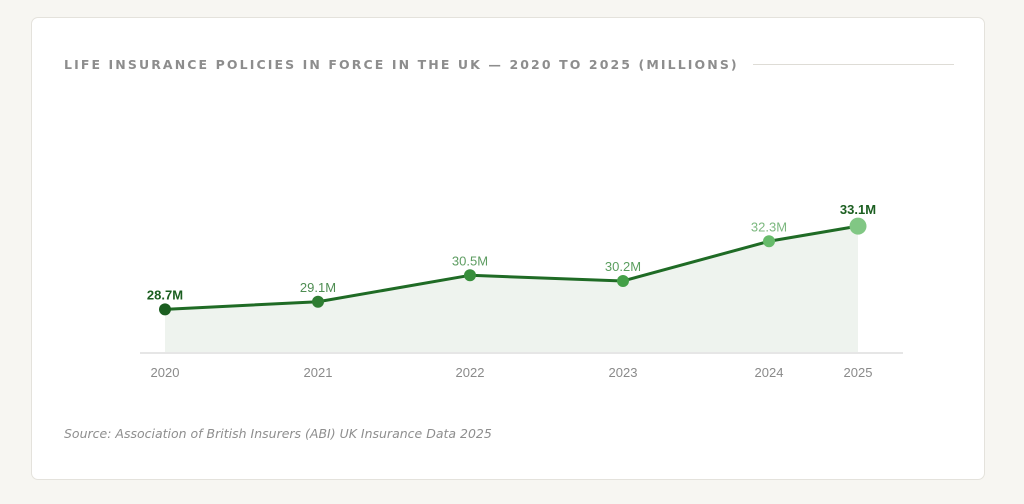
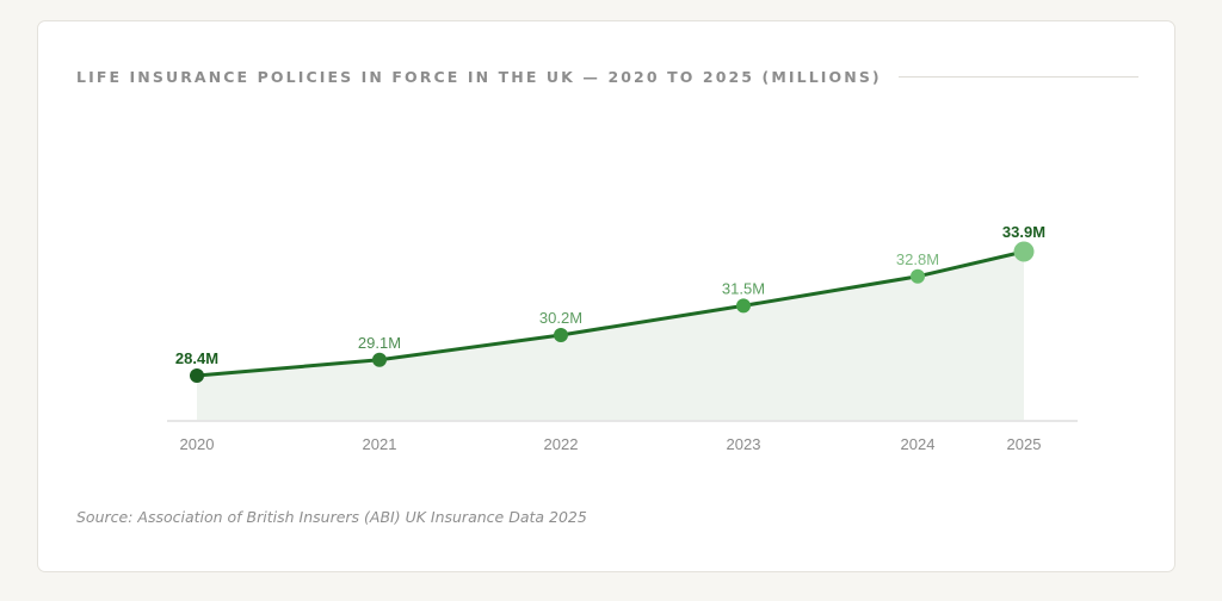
2020: 28.7M -> 28.4M
2022: 30.5M -> 30.2M
2023: 30.2M -> 31.5M
2024: 32.3M -> 32.8M
2025: 33.1M -> 33.9M
